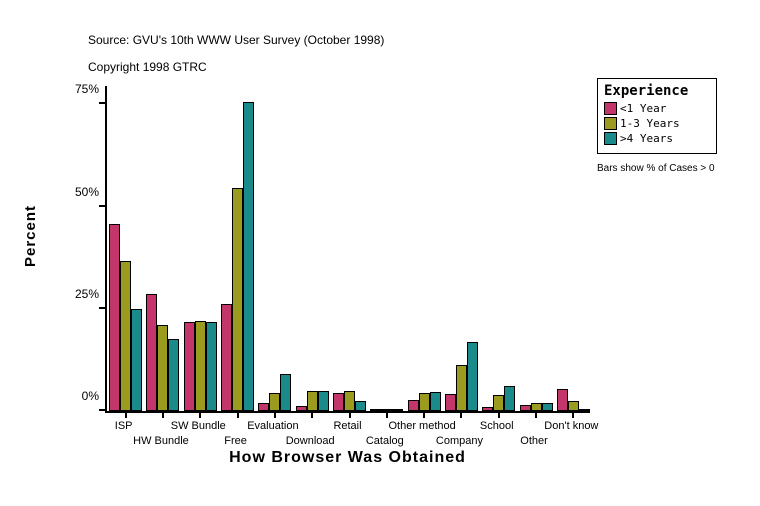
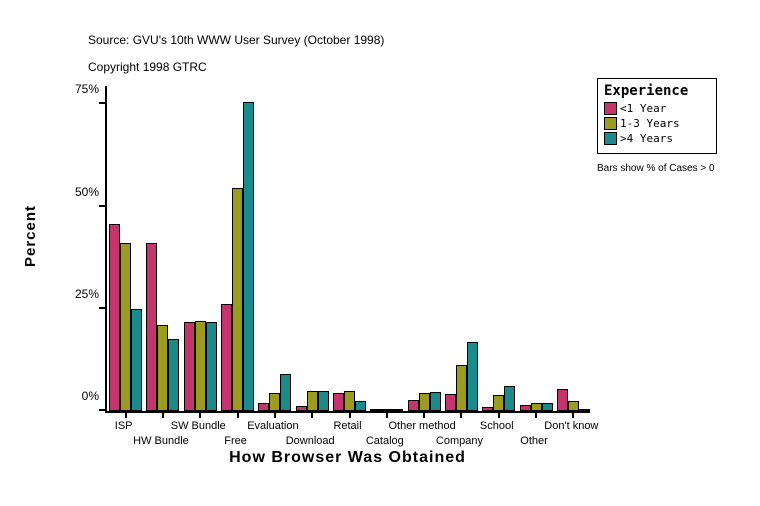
1-3 Years/ISP: 37% -> 41%
<1 Year/HW Bundle: 29% -> 41%
